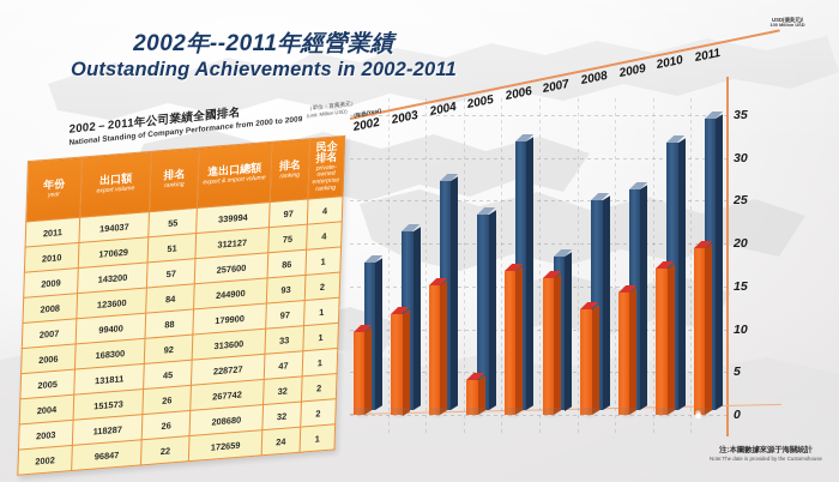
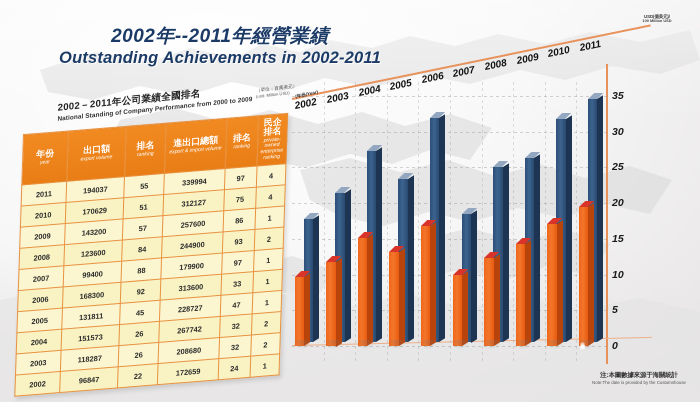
出口總額/2005: 4 -> 13
出口總額/2007: 16 -> 10
